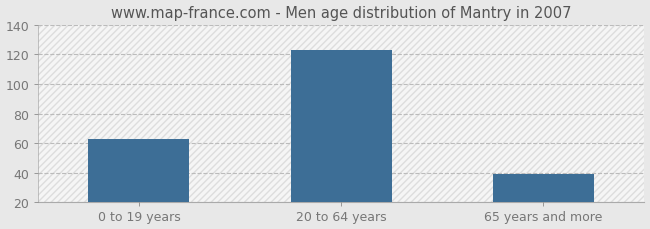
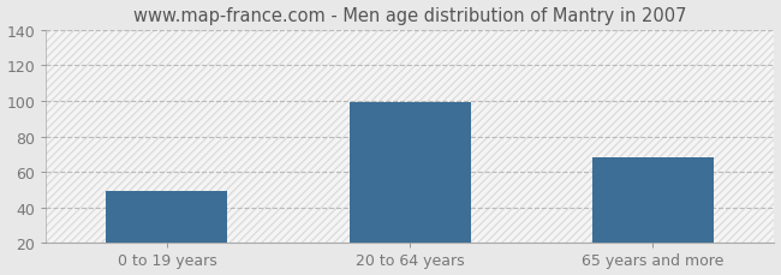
0 to 19 years: 63 -> 49
20 to 64 years: 123 -> 99
65 years and more: 39 -> 68
